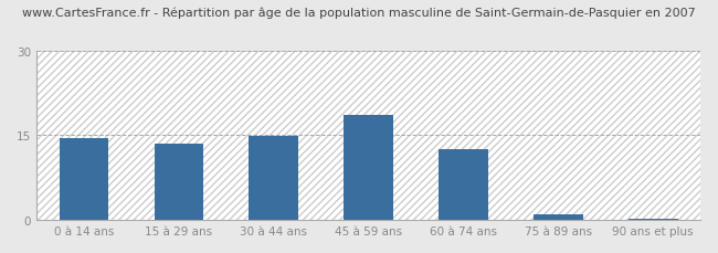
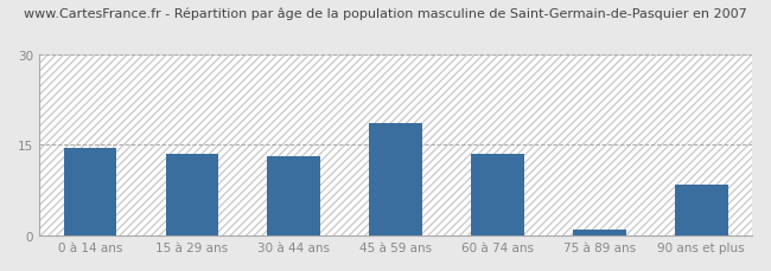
30 à 44 ans: 14.8 -> 13.2
60 à 74 ans: 12.5 -> 13.6
90 ans et plus: 0.2 -> 8.4
